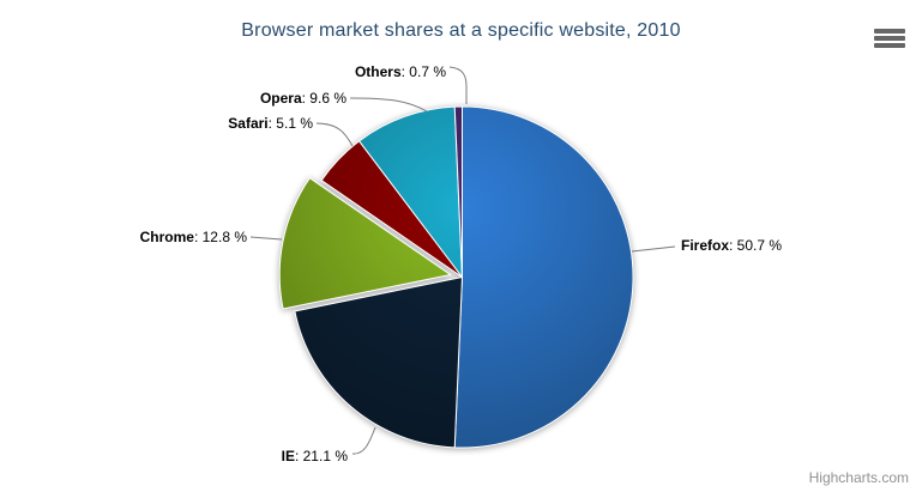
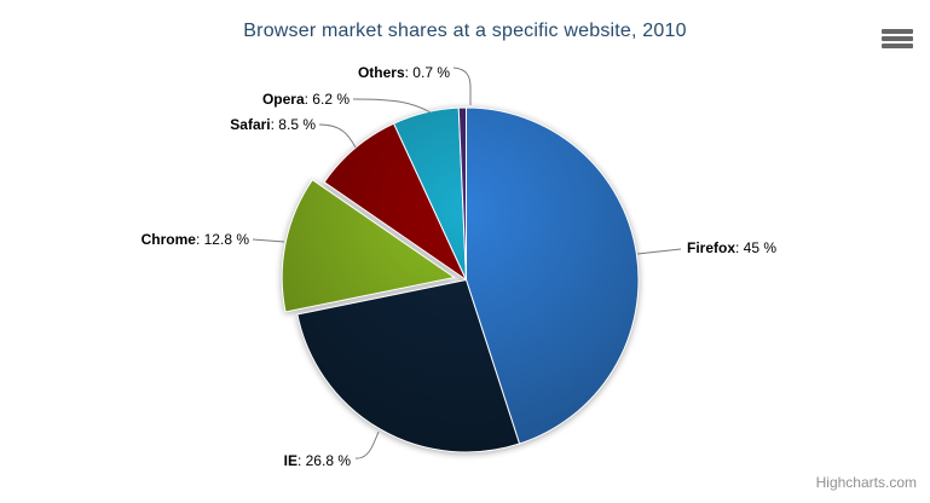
Firefox: 50.7 -> 45
IE: 21.1 -> 26.8
Safari: 5.1 -> 8.5
Opera: 9.6 -> 6.2
